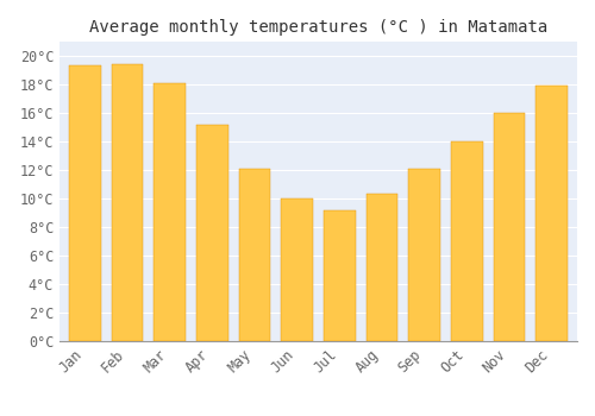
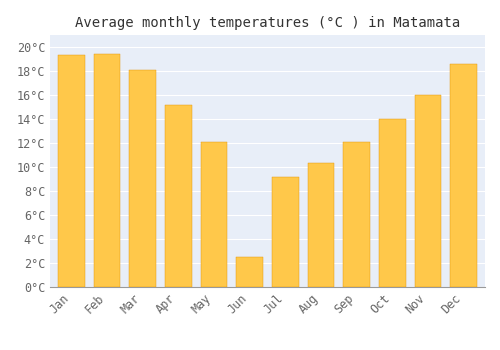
Jun: 10.0°C -> 2.5°C
Dec: 17.9°C -> 18.6°C
